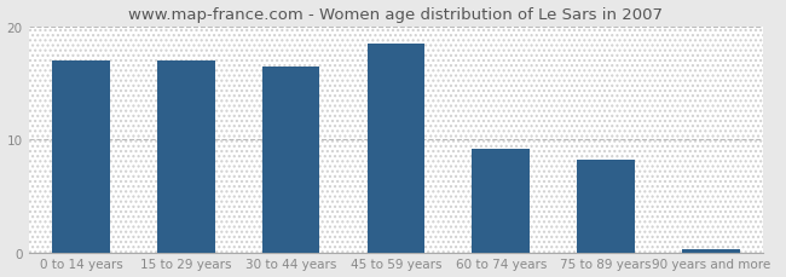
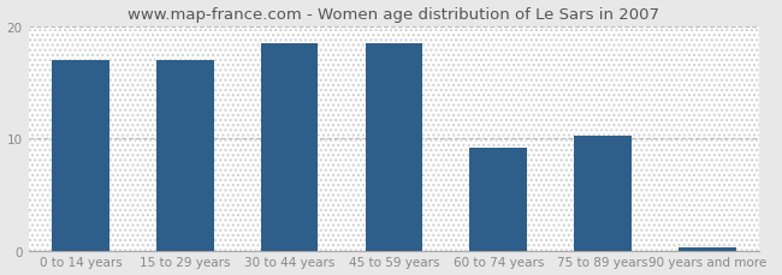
30 to 44 years: 16.4 -> 18.5
75 to 89 years: 8.2 -> 10.2
